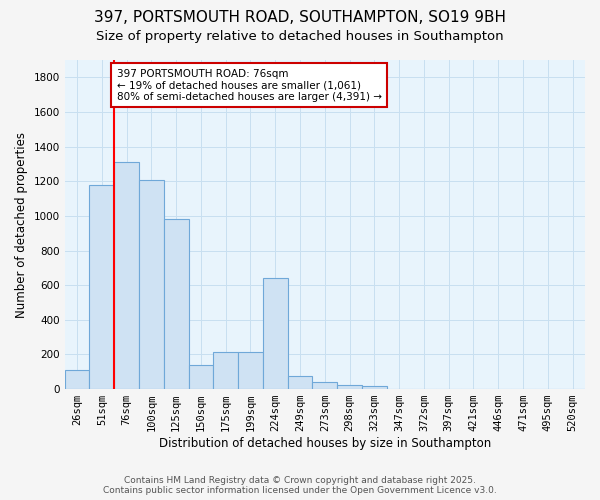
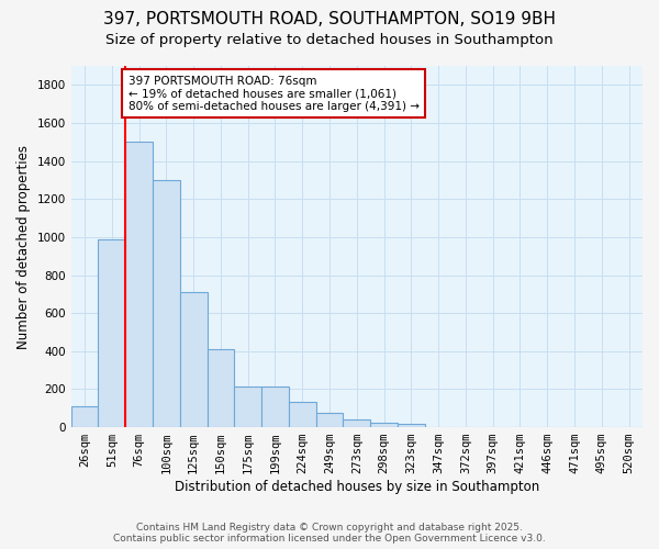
51sqm: 1180 -> 990
76sqm: 1310 -> 1500
100sqm: 1210 -> 1300
125sqm: 980 -> 710
150sqm: 140 -> 410
224sqm: 640 -> 140
